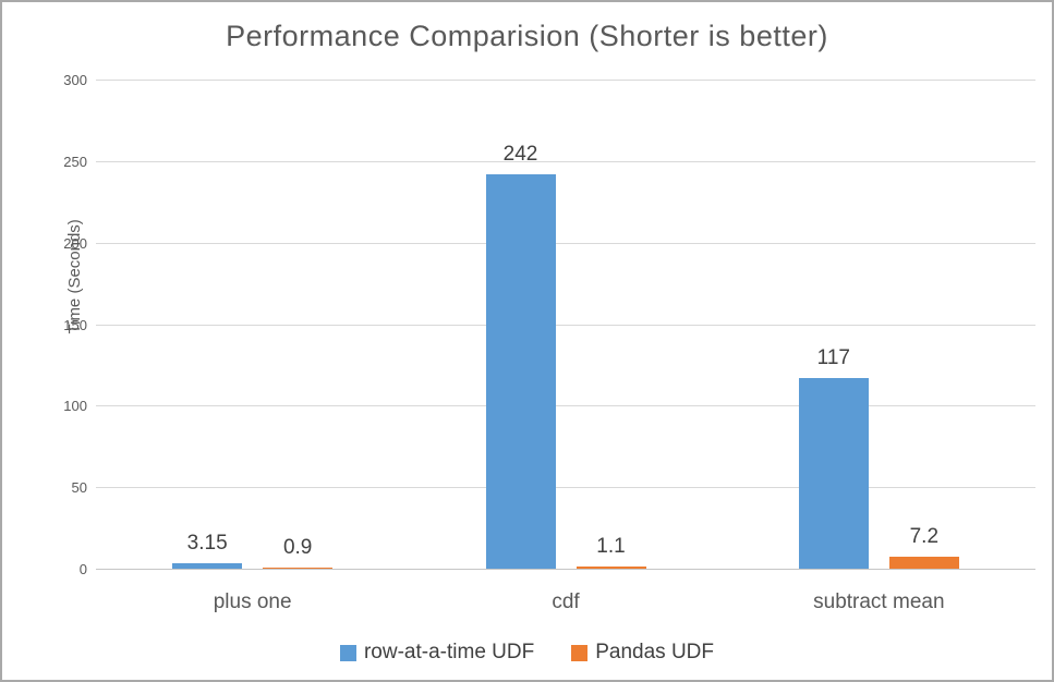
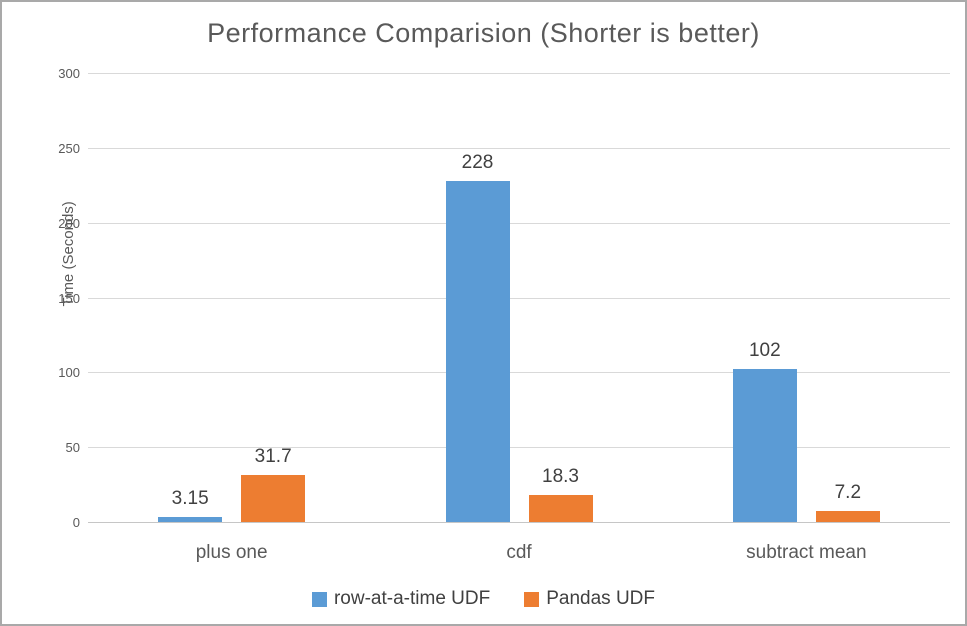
Pandas UDF/plus one: 0.9 -> 31.7
row-at-a-time UDF/cdf: 242 -> 228
Pandas UDF/cdf: 1.1 -> 18.3
row-at-a-time UDF/subtract mean: 117 -> 102
